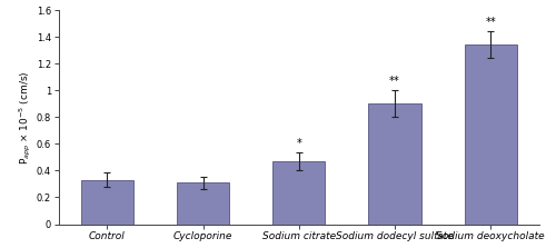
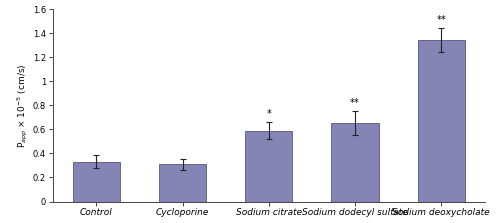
Sodium citrate: 0.47 -> 0.59
Sodium dodecyl sulfate: 0.90 -> 0.65
